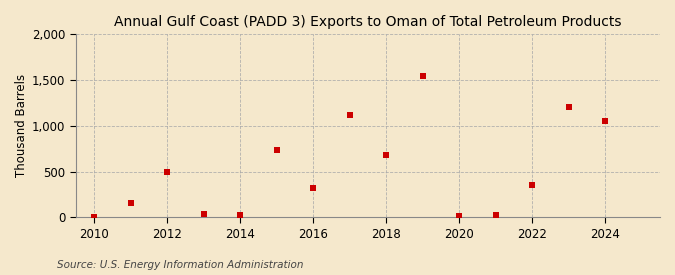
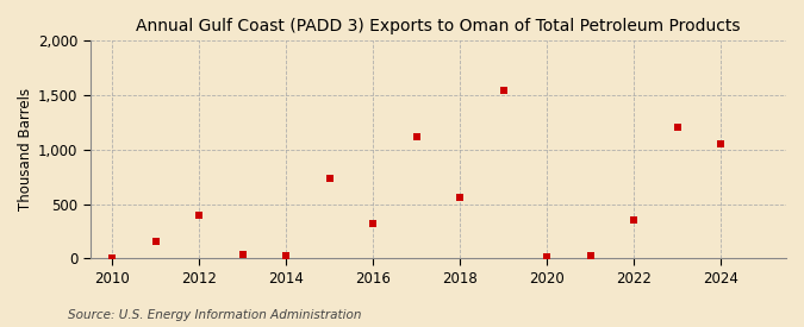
2012: 490 -> 400
2018: 680 -> 560
